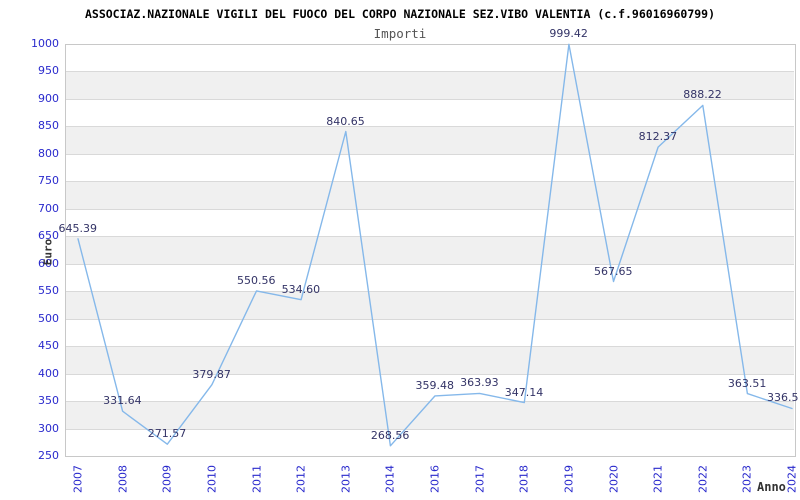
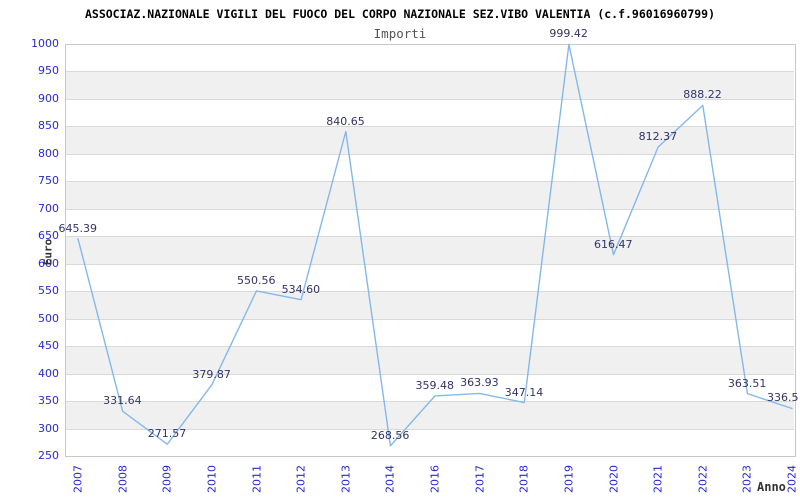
2020: 567.65 -> 616.47
